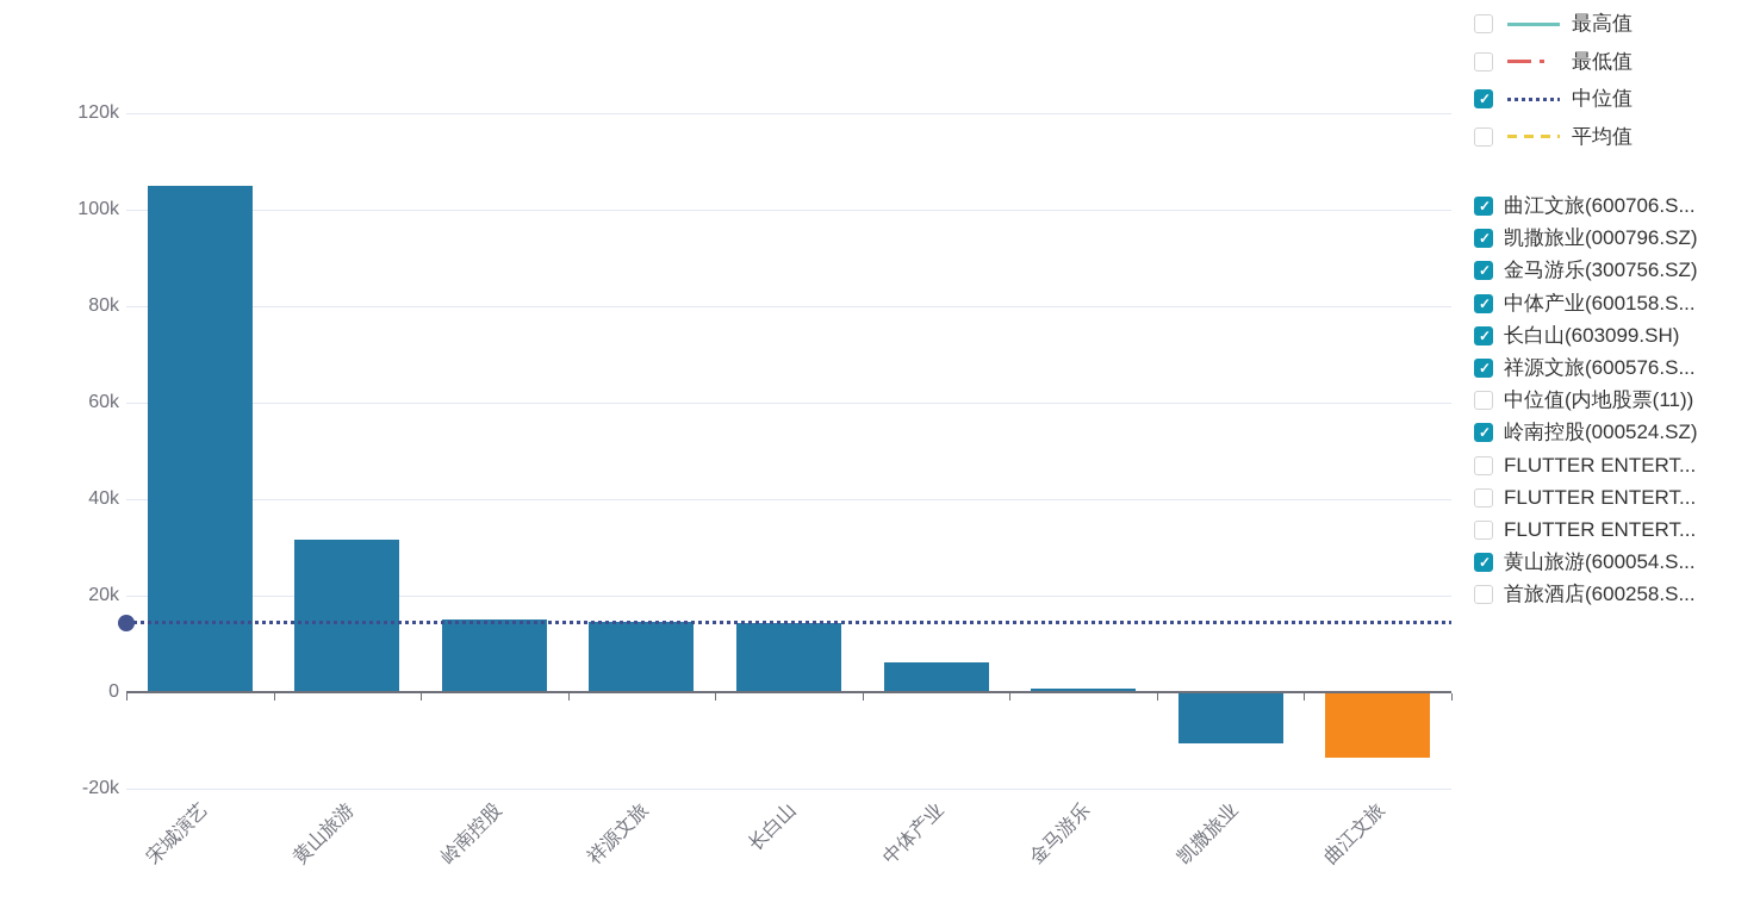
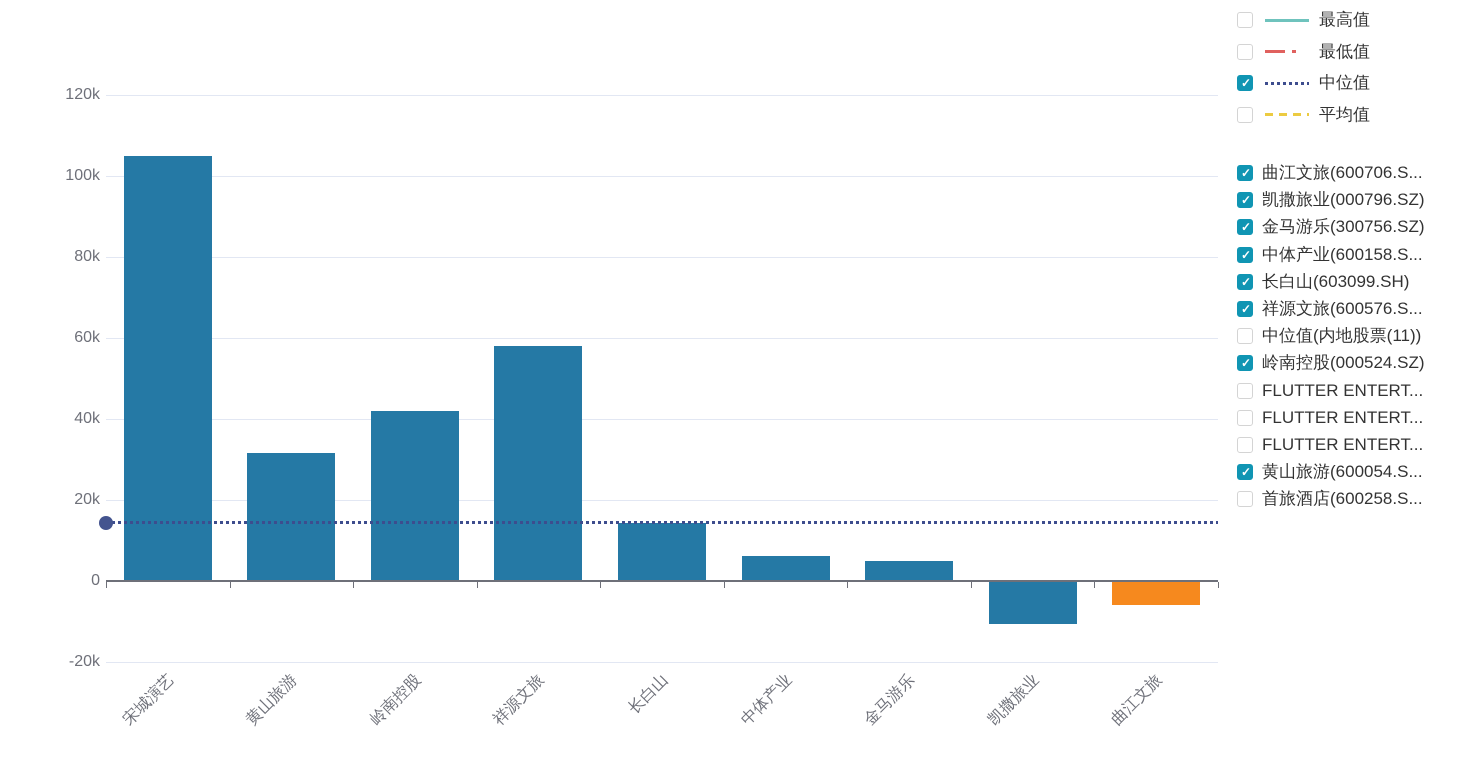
岭南控股: 15k -> 42k
祥源文旅: 15k -> 58k
金马游乐: 1k -> 5k
曲江文旅: -14k -> -6k
